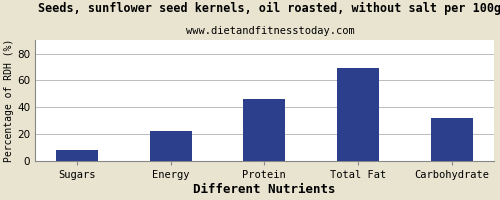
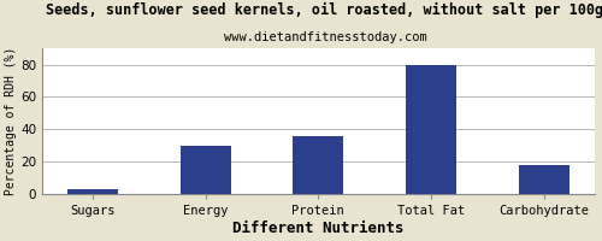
Sugars: 8 -> 3
Energy: 22 -> 30
Protein: 46 -> 36
Total Fat: 69 -> 80
Carbohydrate: 32 -> 18
